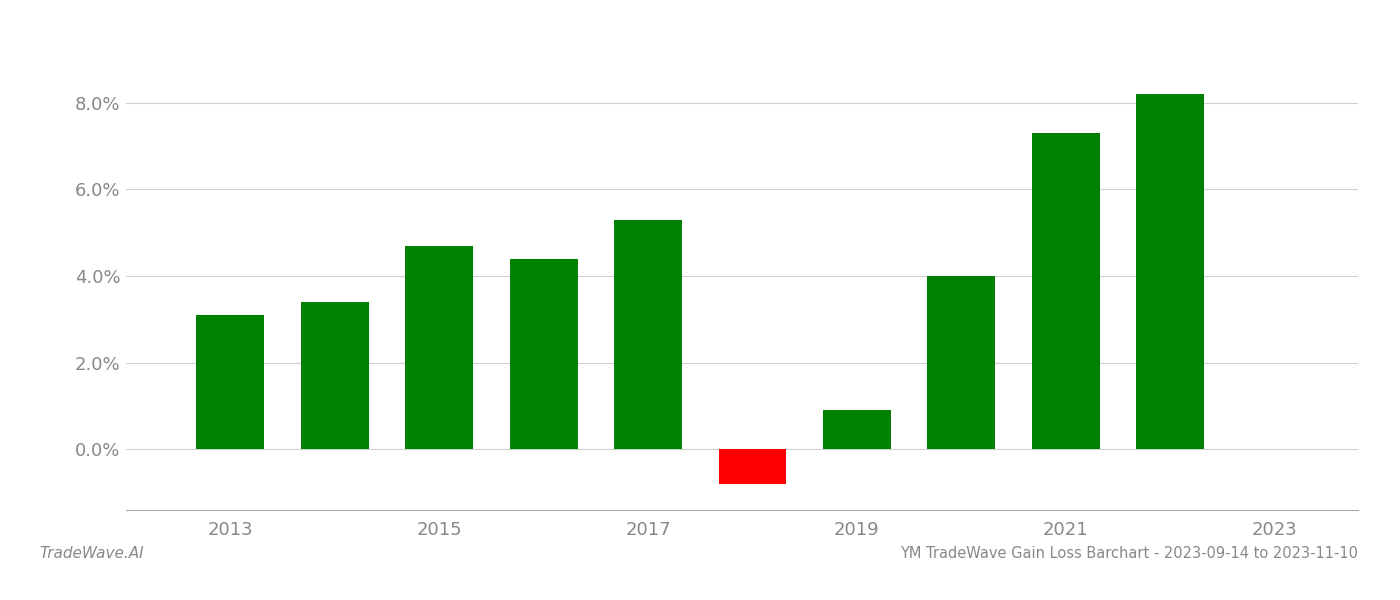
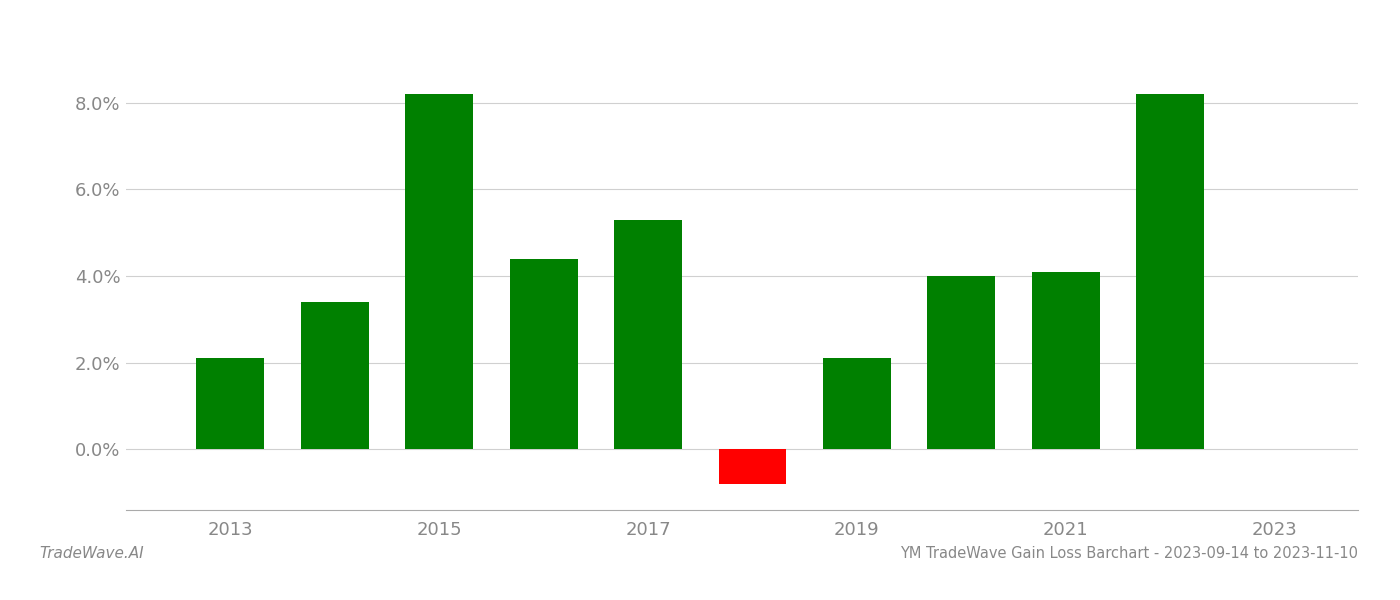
2013: 3.1% -> 2.1%
2015: 4.7% -> 8.2%
2019: 0.9% -> 2.1%
2021: 7.3% -> 4.1%
